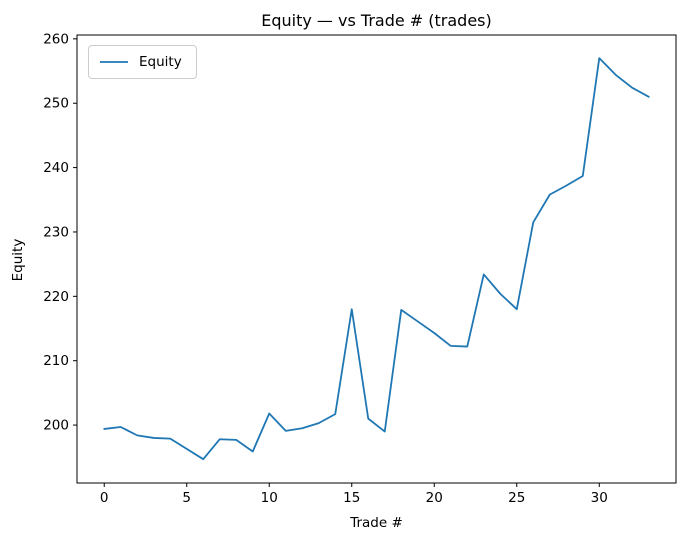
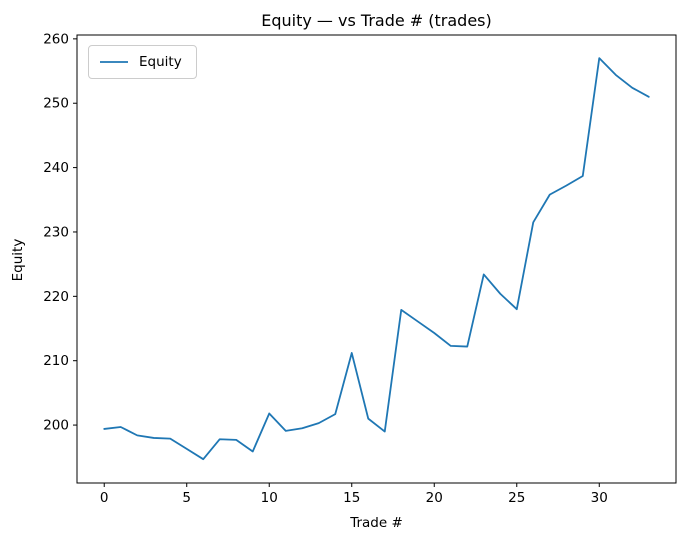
15: 218 -> 211
